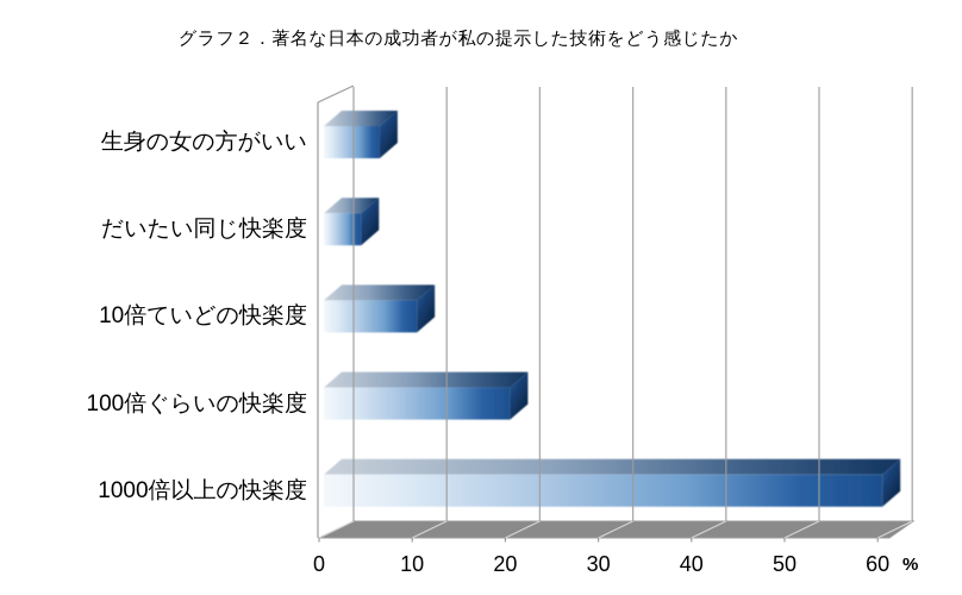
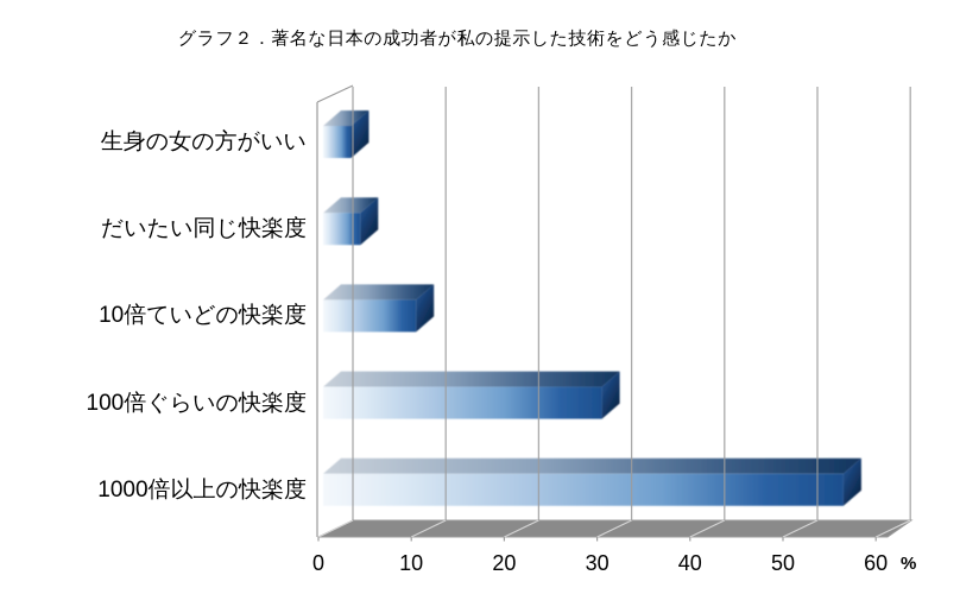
生身の女の方がいい: 6 -> 3
100倍ぐらいの快楽度: 20 -> 30
1000倍以上の快楽度: 60 -> 56
